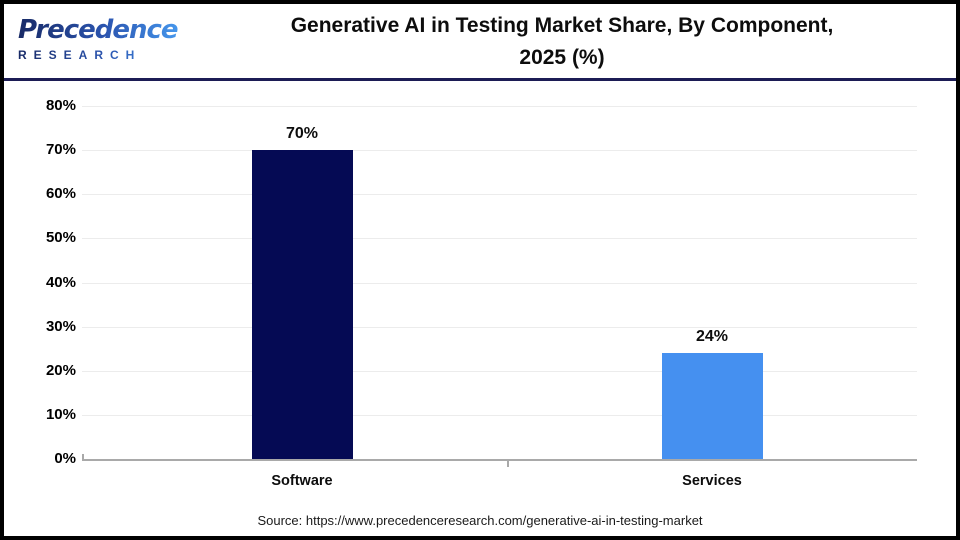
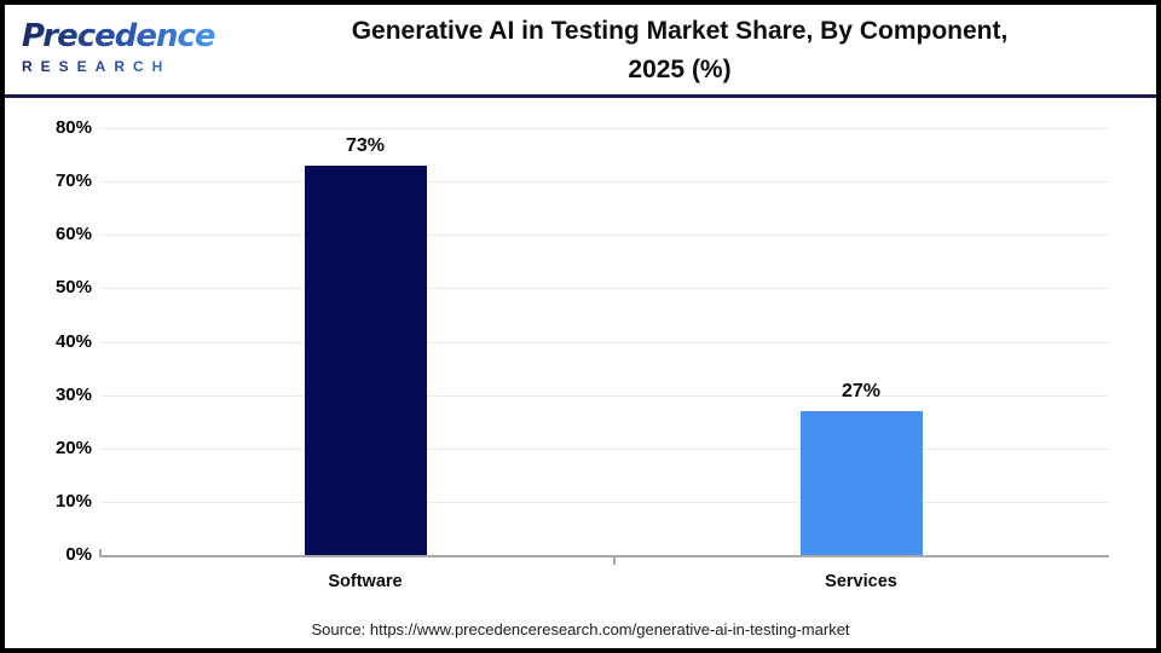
Software: 70% -> 73%
Services: 24% -> 27%
